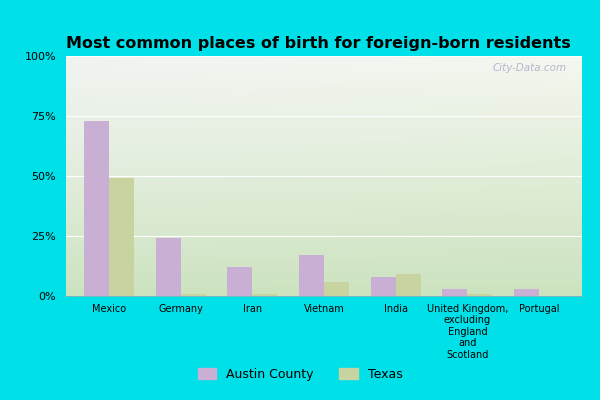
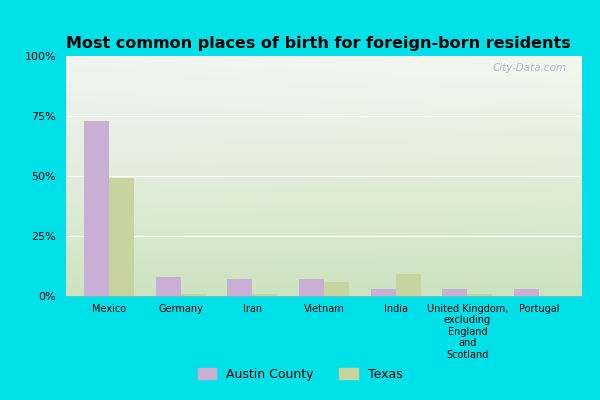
Austin County/Germany: 24% -> 8%
Austin County/Iran: 12% -> 7%
Austin County/Vietnam: 17% -> 7%
Austin County/India: 8% -> 3%
